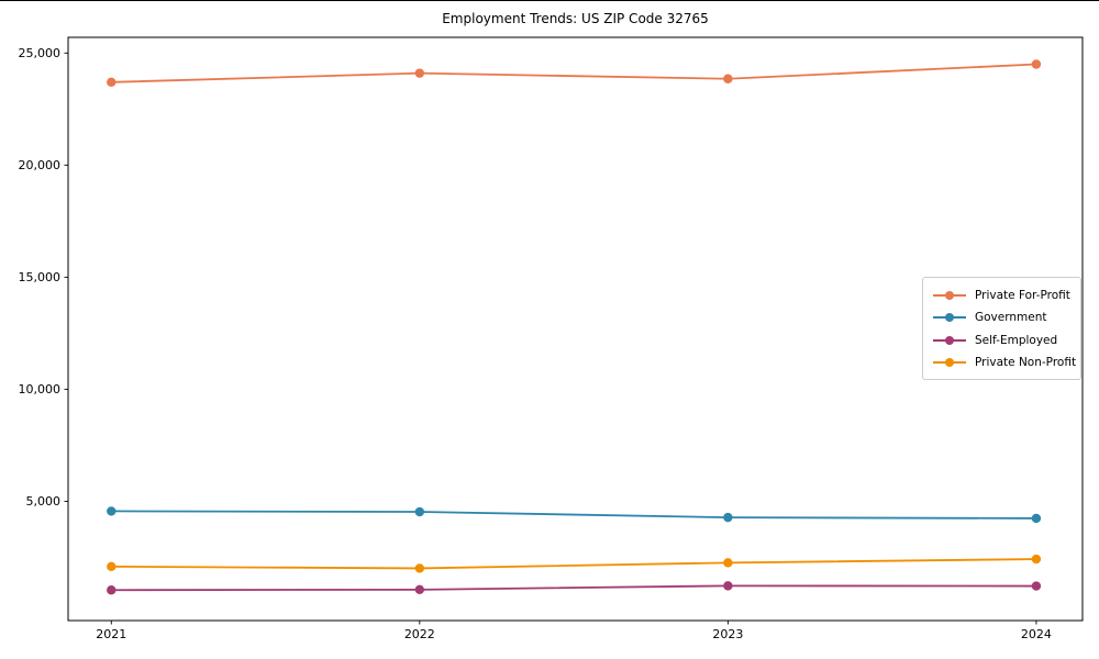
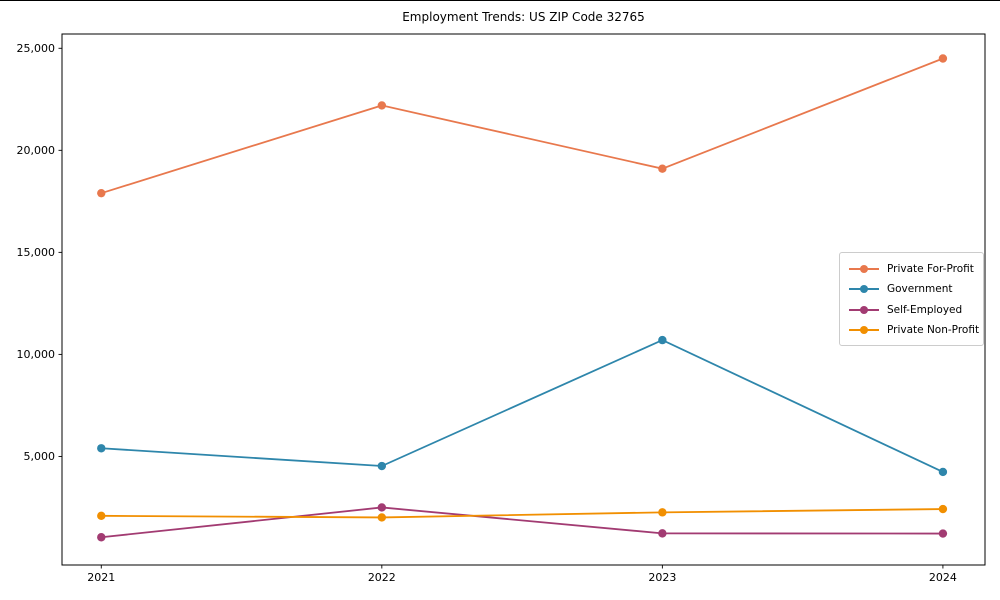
Private For-Profit/2021: 23700 -> 17900
Government/2021: 4600 -> 5400
Private For-Profit/2022: 24100 -> 22200
Self-Employed/2022: 1100 -> 2500
Private For-Profit/2023: 23800 -> 19100
Government/2023: 4300 -> 10700
